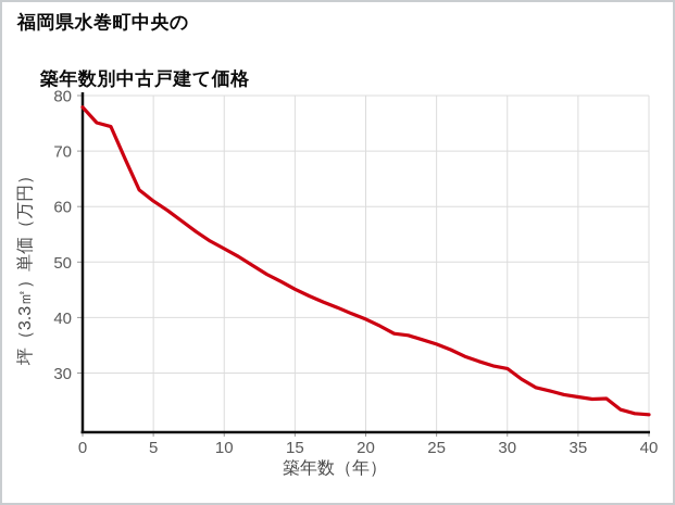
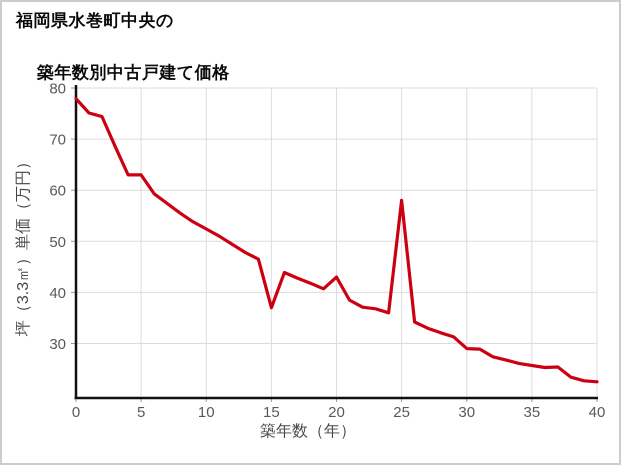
5: 61 -> 63
15: 45 -> 37
20: 40 -> 43
25: 35 -> 58
30: 31 -> 29
